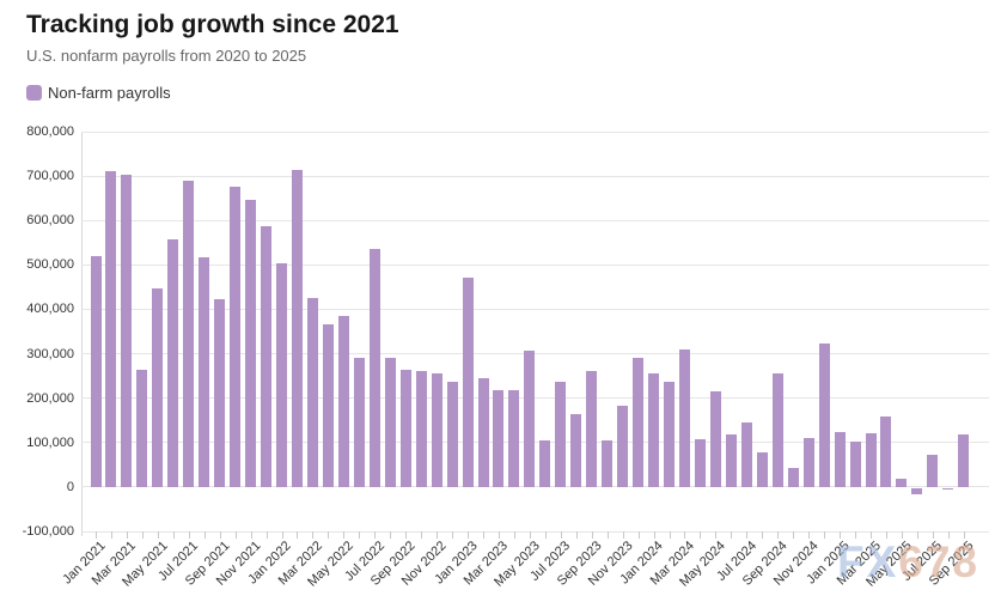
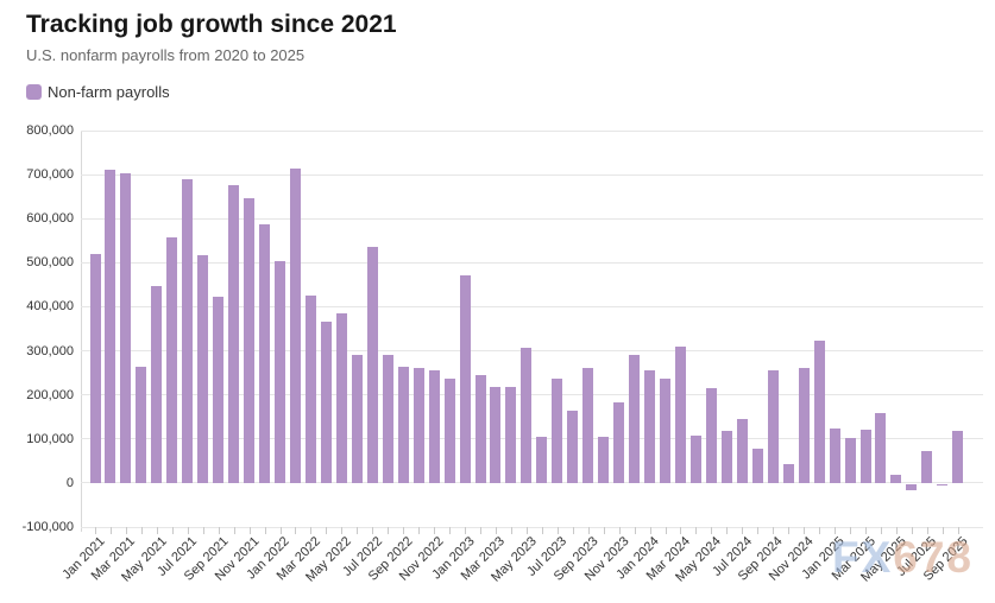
Nov 2024: 110000 -> 260000
